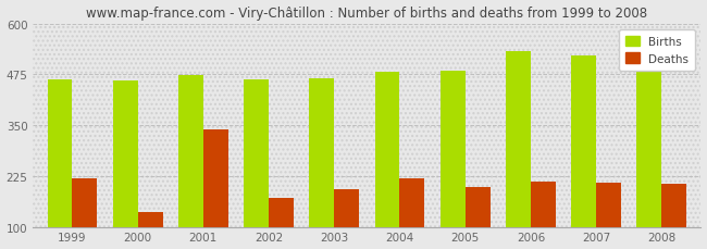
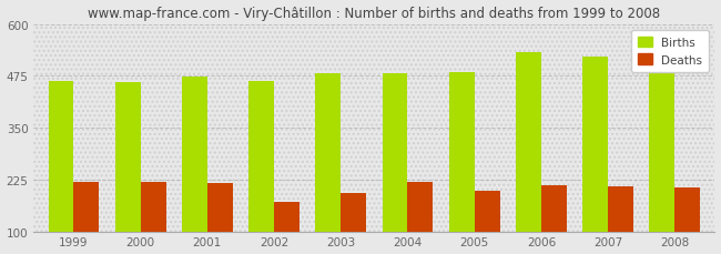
Deaths/2000: 135 -> 218
Deaths/2001: 340 -> 216
Births/2003: 465 -> 482
